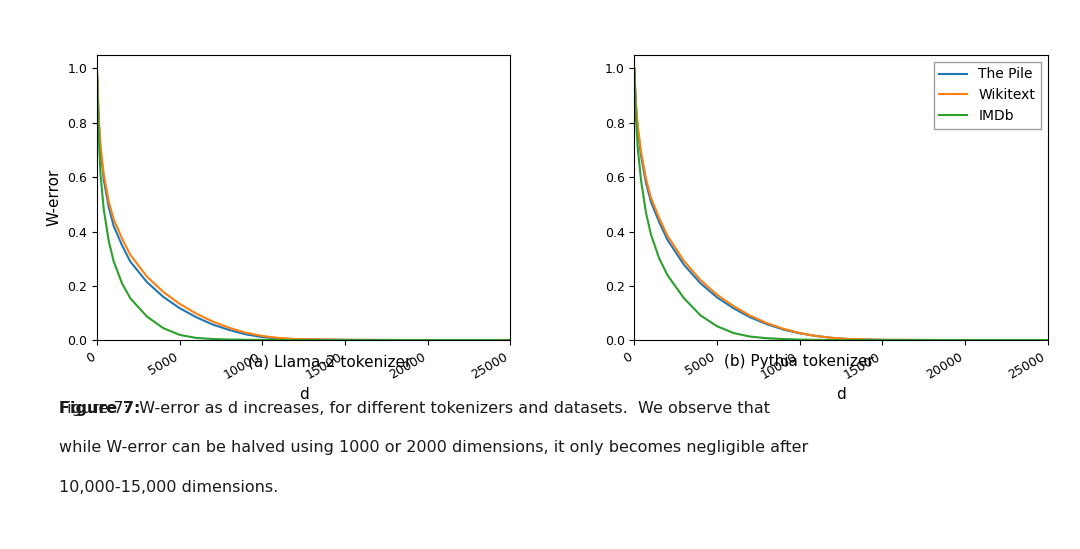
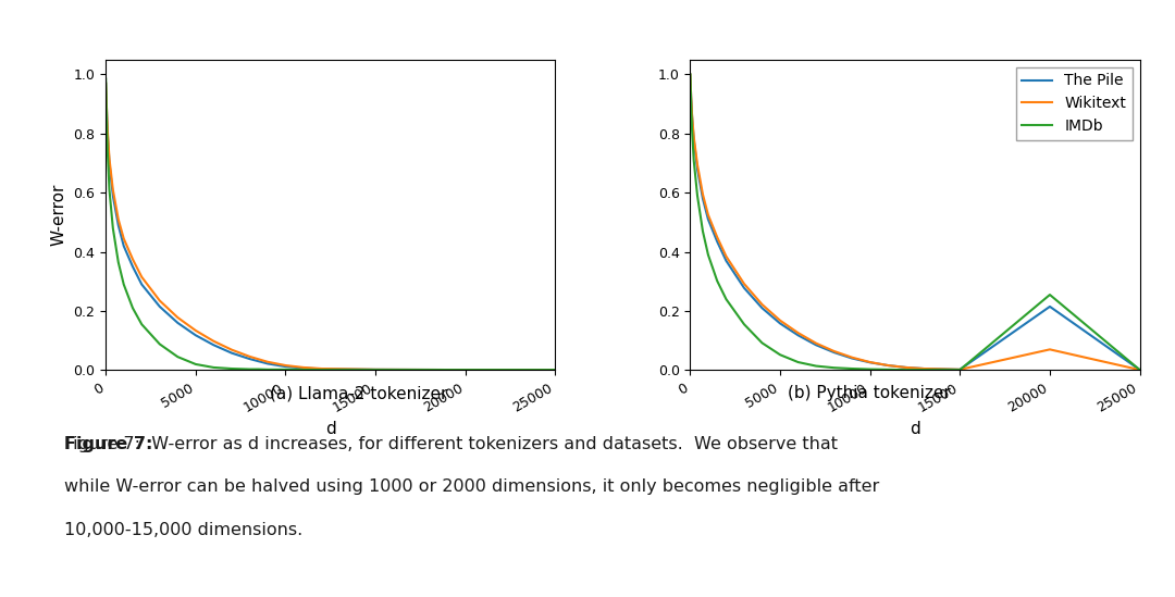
The Pile/20000: 0.001 -> 0.215
Wikitext/20000: 0.001 -> 0.070
IMDb/20000: 0.001 -> 0.255
